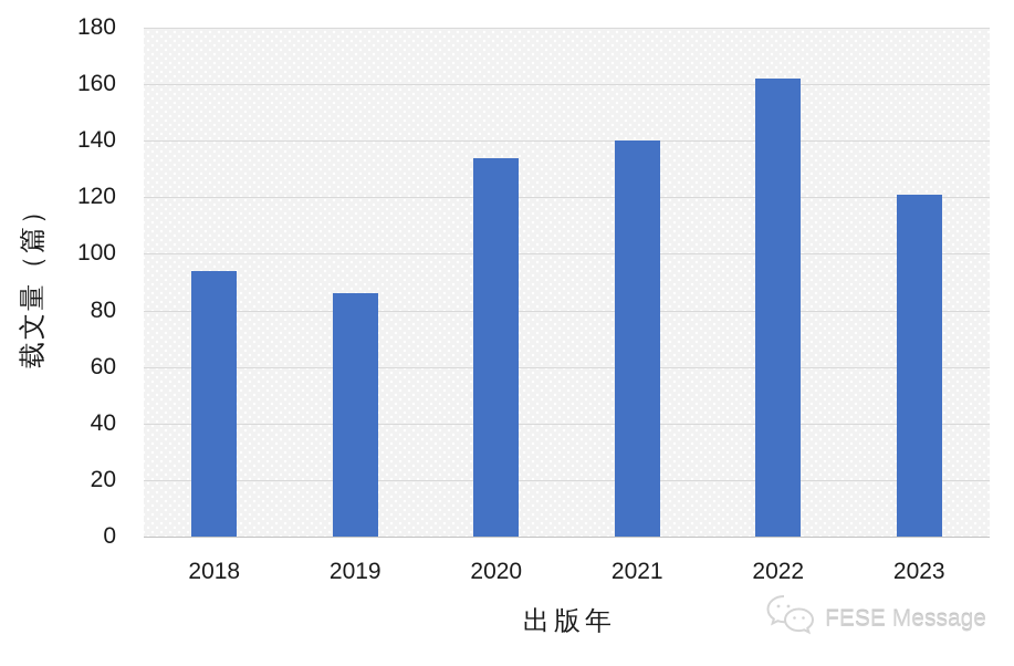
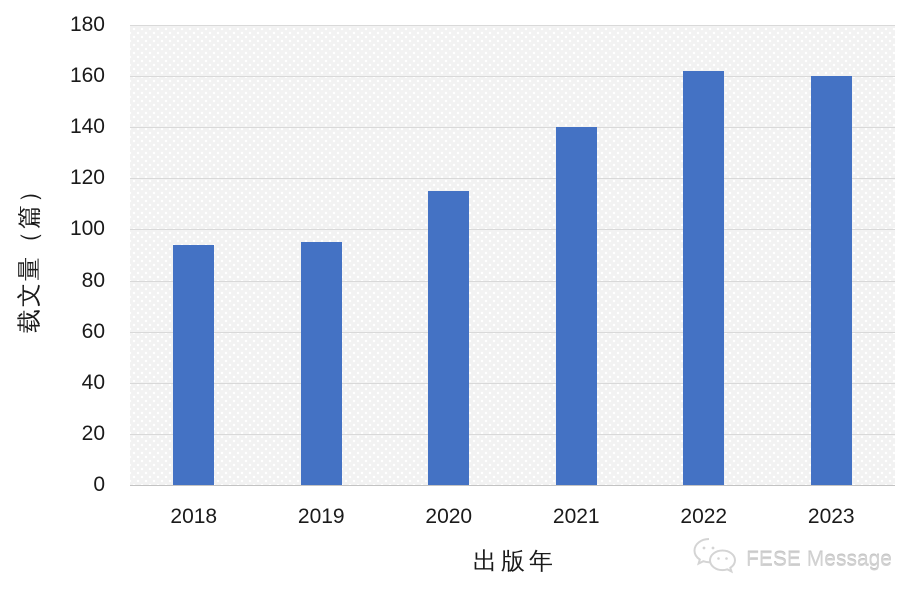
2019: 86 -> 95
2020: 134 -> 115
2023: 121 -> 160
